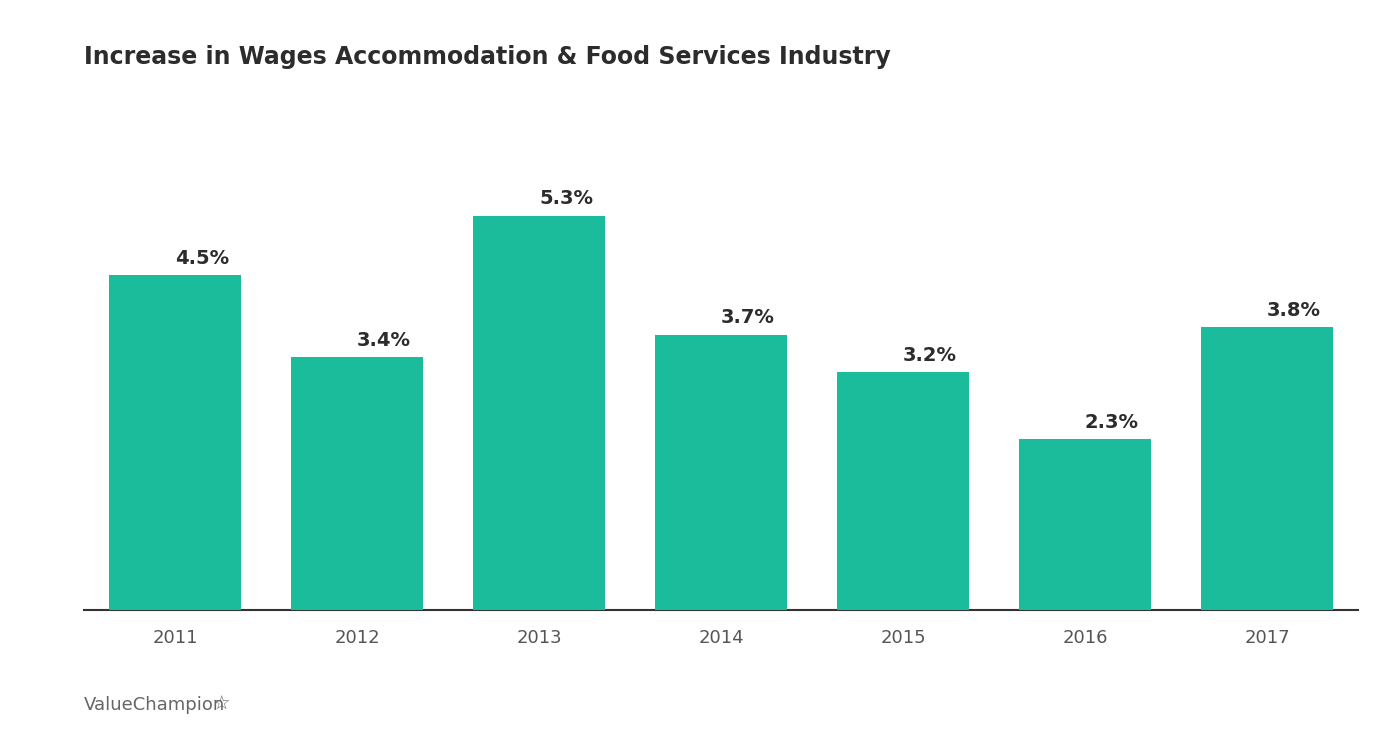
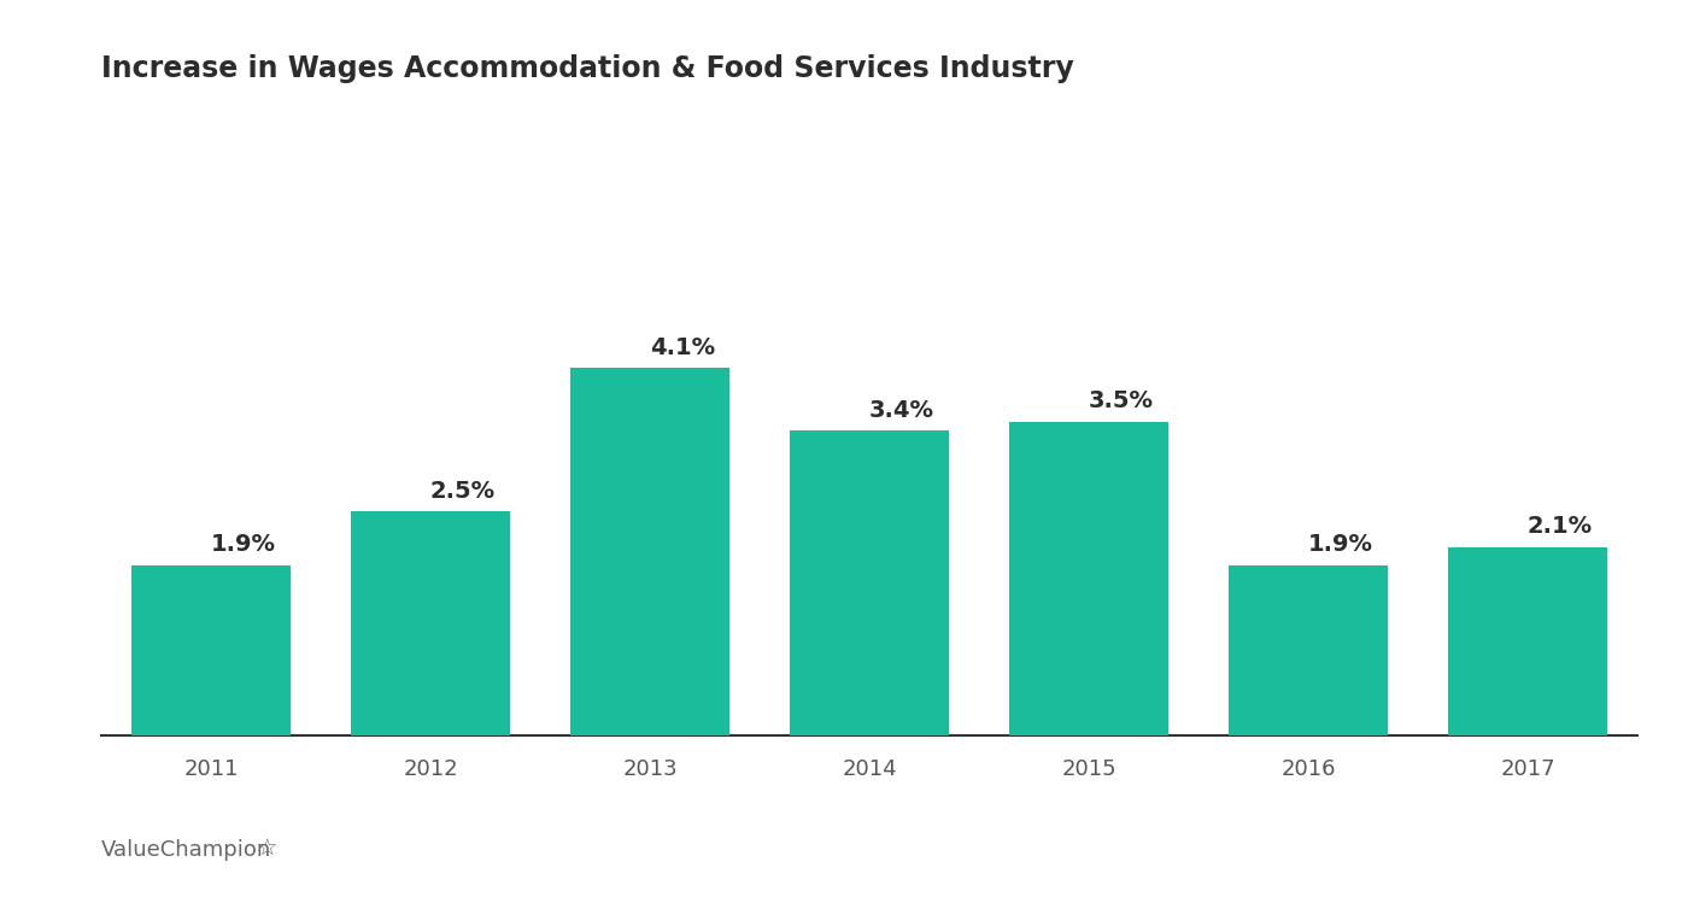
2011: 4.5% -> 1.9%
2012: 3.4% -> 2.5%
2013: 5.3% -> 4.1%
2014: 3.7% -> 3.4%
2015: 3.2% -> 3.5%
2016: 2.3% -> 1.9%
2017: 3.8% -> 2.1%
